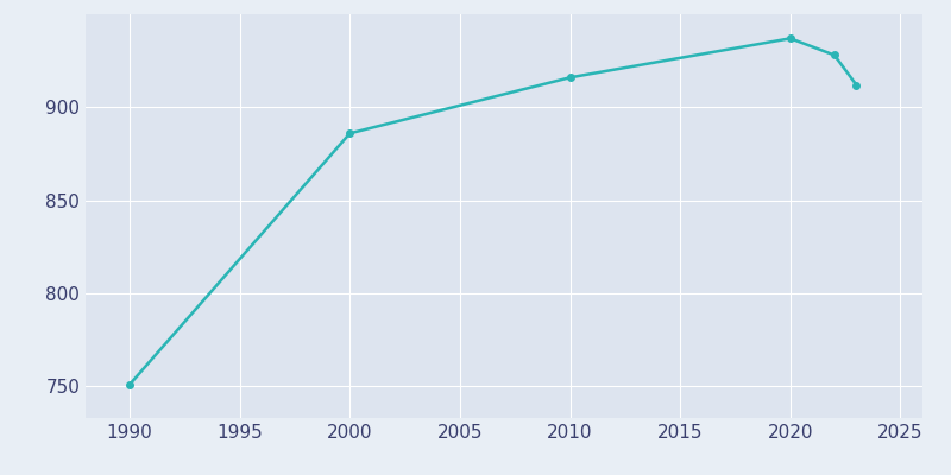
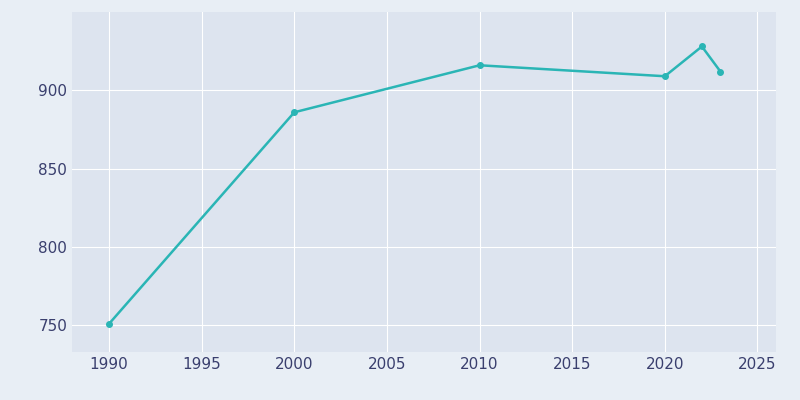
2020: 937 -> 909
